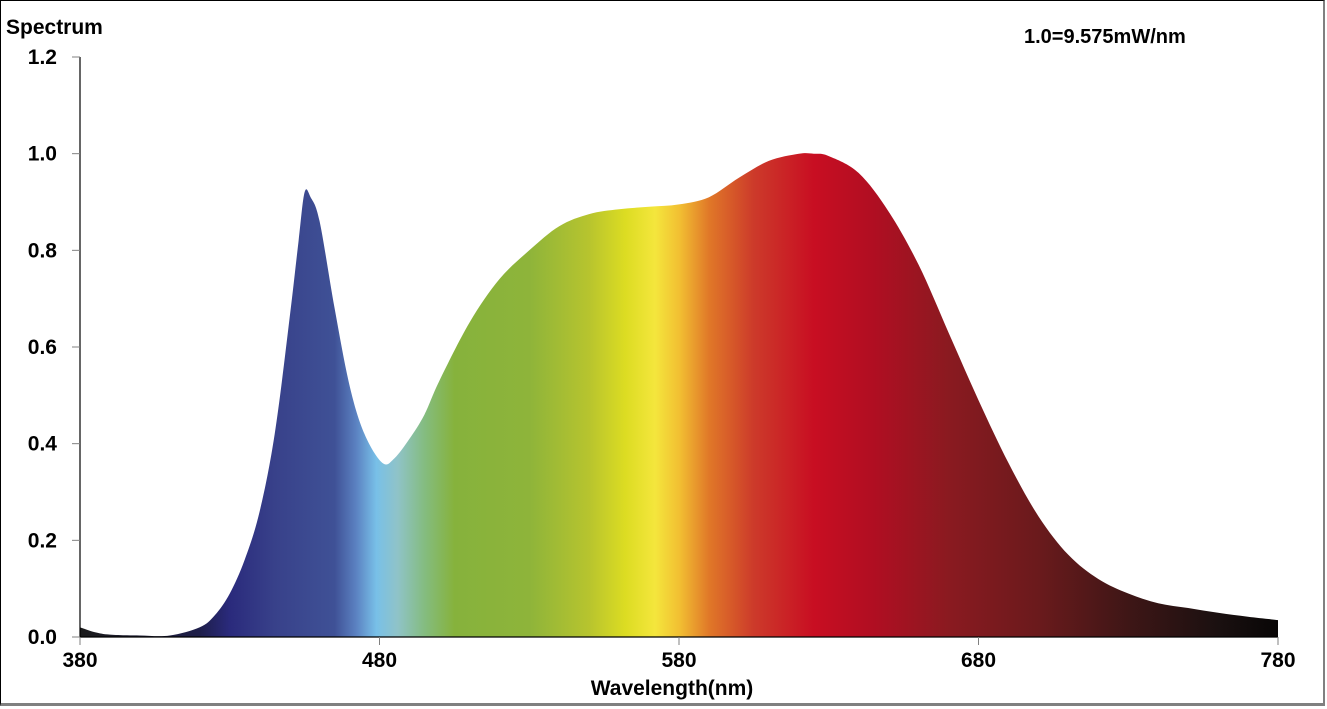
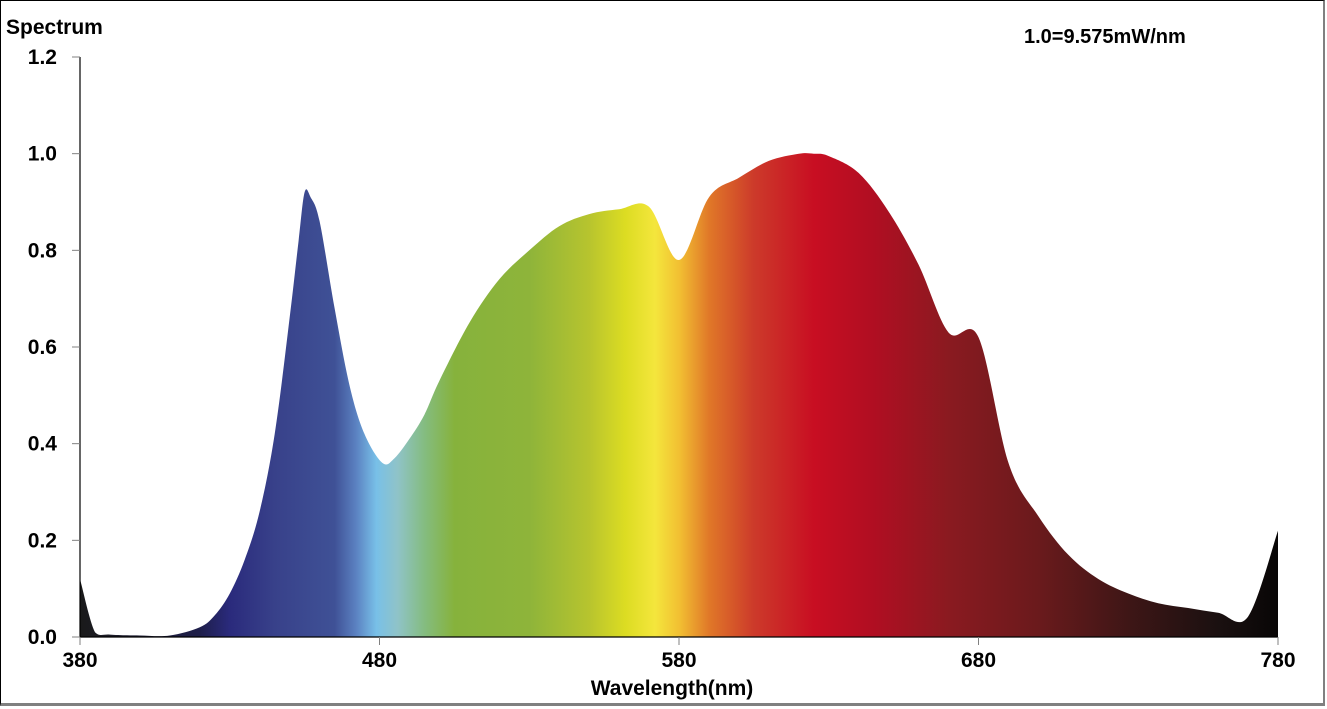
380: 0.02 -> 0.12
580: 0.90 -> 0.78
680: 0.49 -> 0.62
780: 0.04 -> 0.22
